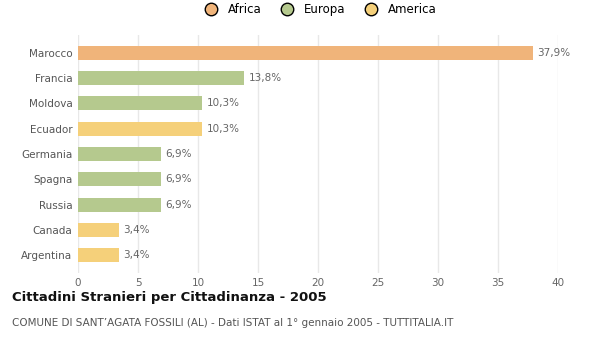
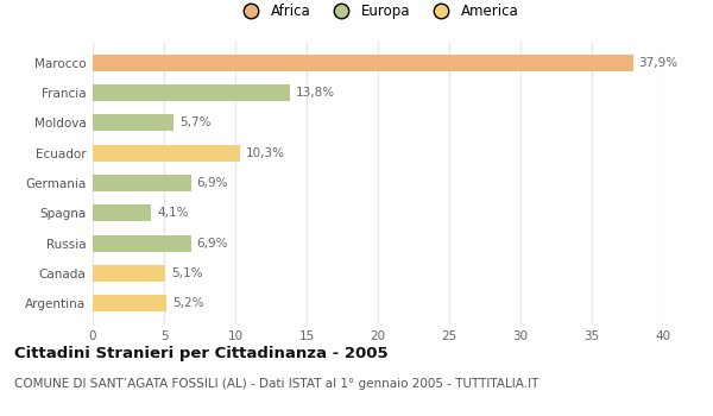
Moldova: 10,3% -> 5,7%
Spagna: 6,9% -> 4,1%
Canada: 3,4% -> 5,1%
Argentina: 3,4% -> 5,2%
